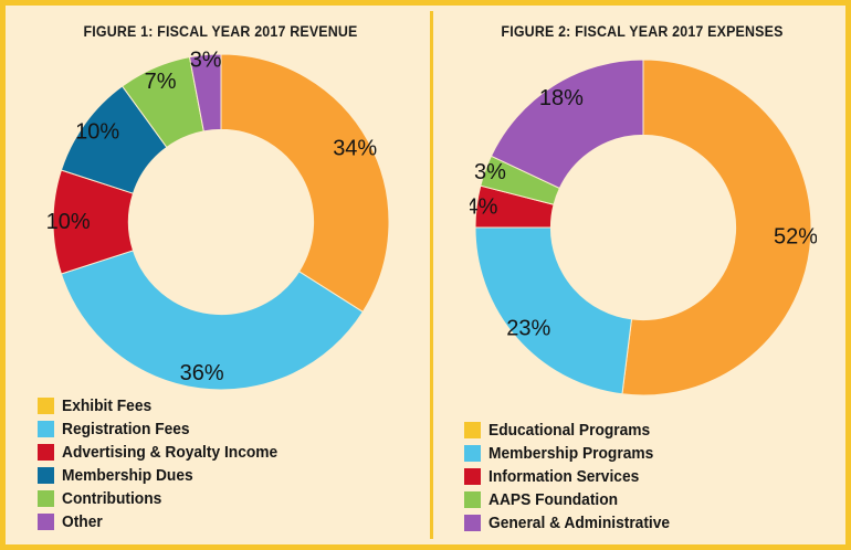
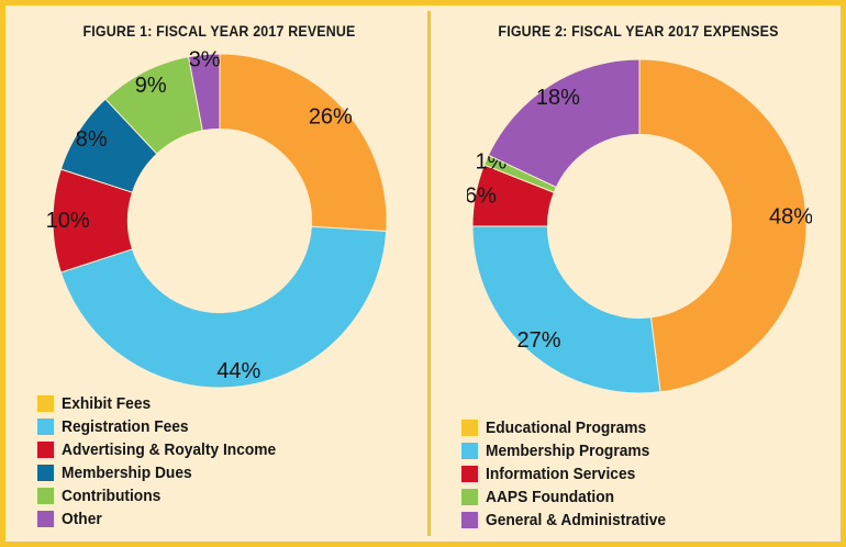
FIGURE 1: FISCAL YEAR 2017 REVENUE/Exhibit Fees: 34% -> 26%
FIGURE 1: FISCAL YEAR 2017 REVENUE/Registration Fees: 36% -> 44%
FIGURE 1: FISCAL YEAR 2017 REVENUE/Membership Dues: 10% -> 8%
FIGURE 1: FISCAL YEAR 2017 REVENUE/Contributions: 7% -> 9%
FIGURE 2: FISCAL YEAR 2017 EXPENSES/Educational Programs: 52% -> 48%
FIGURE 2: FISCAL YEAR 2017 EXPENSES/Membership Programs: 23% -> 27%
FIGURE 2: FISCAL YEAR 2017 EXPENSES/Information Services: 4% -> 6%
FIGURE 2: FISCAL YEAR 2017 EXPENSES/AAPS Foundation: 3% -> 1%
